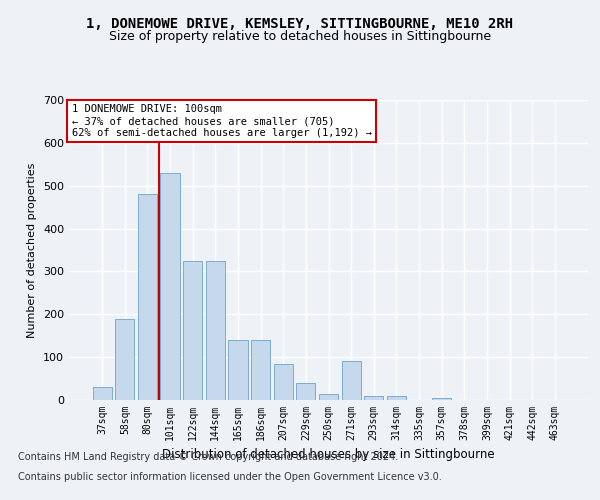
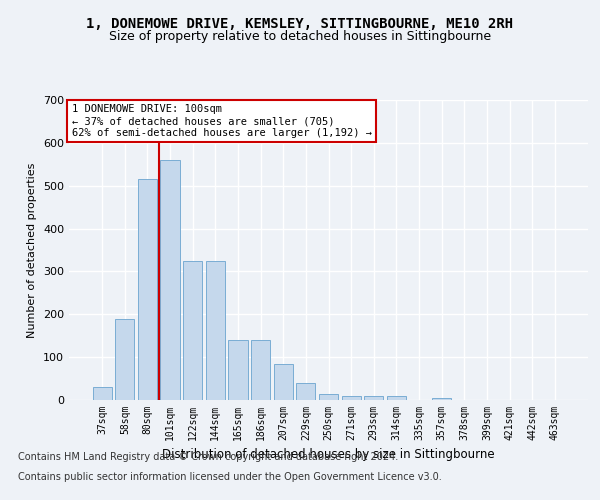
80sqm: 480 -> 515
101sqm: 530 -> 560
271sqm: 90 -> 10
